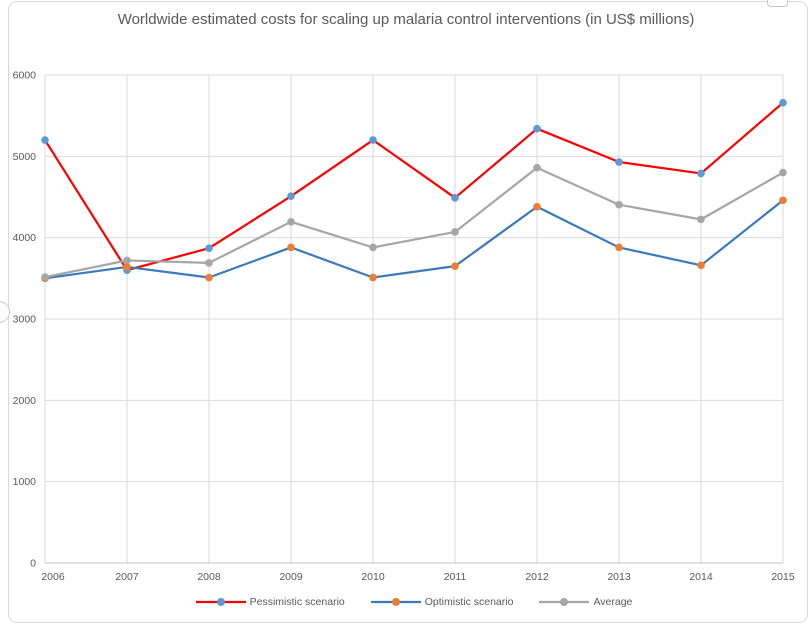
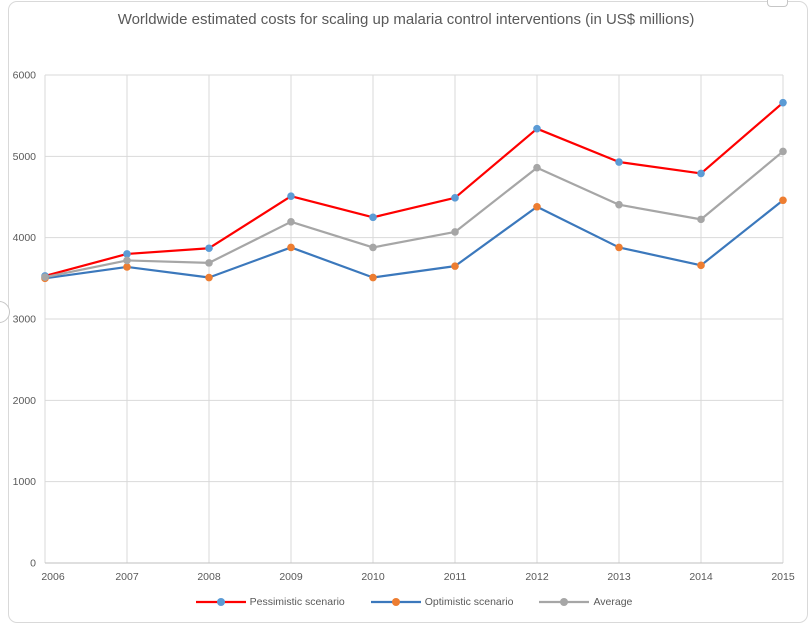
Pessimistic scenario/2006: 5200 -> 3500
Pessimistic scenario/2007: 3600 -> 3800
Pessimistic scenario/2010: 5200 -> 4200
Average/2015: 4800 -> 5100
